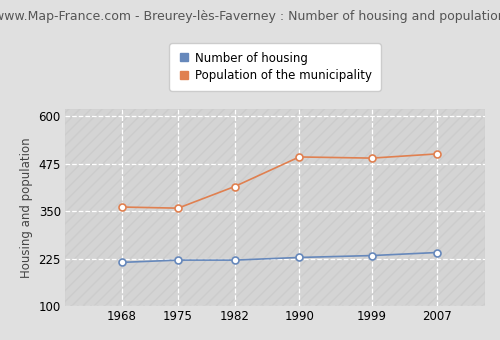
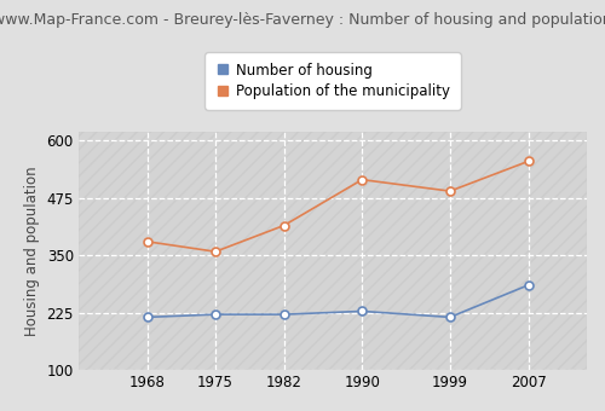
Population of the municipality/1968: 361 -> 380
Population of the municipality/1990: 493 -> 515
Number of housing/1999: 233 -> 215
Number of housing/2007: 241 -> 285
Population of the municipality/2007: 501 -> 555
